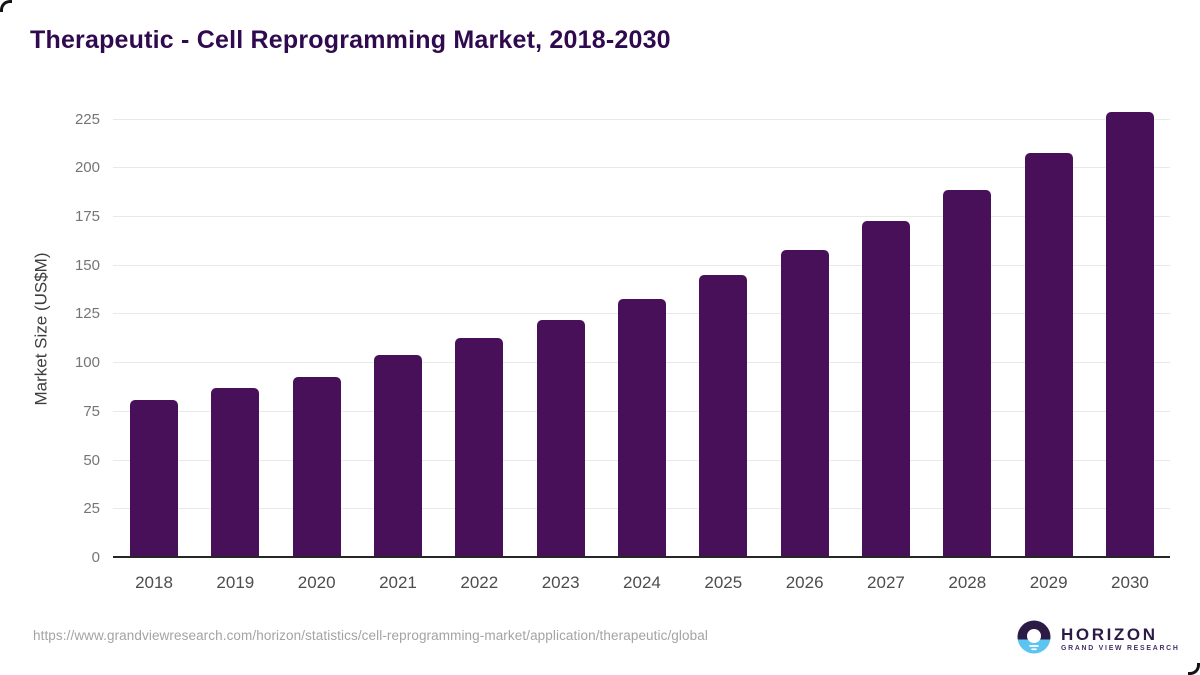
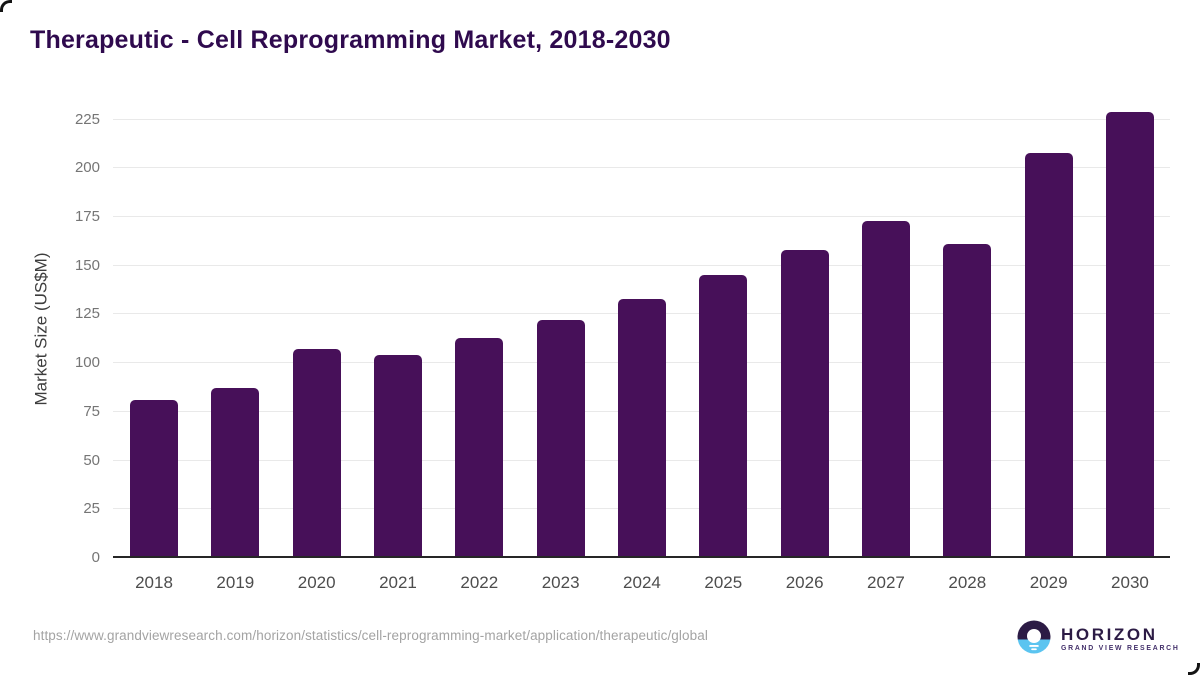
2020: 93 -> 107
2028: 189 -> 161
